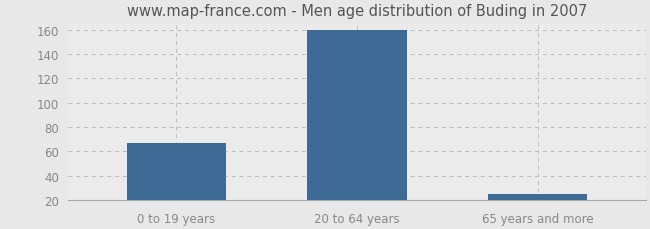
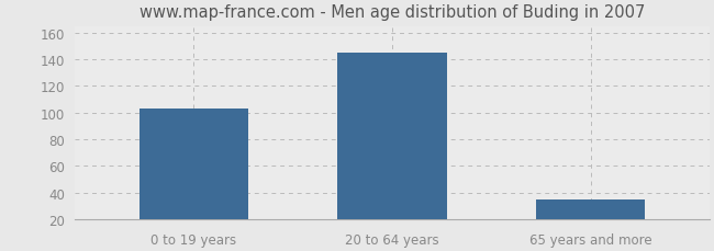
0 to 19 years: 67 -> 103
20 to 64 years: 160 -> 145
65 years and more: 25 -> 35
